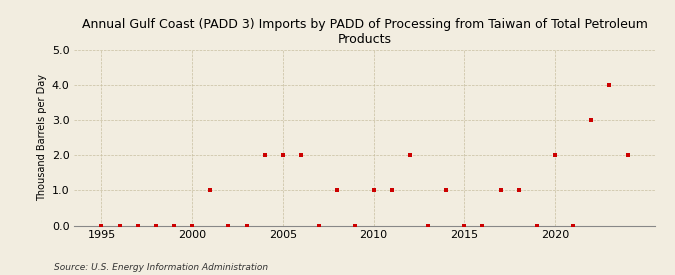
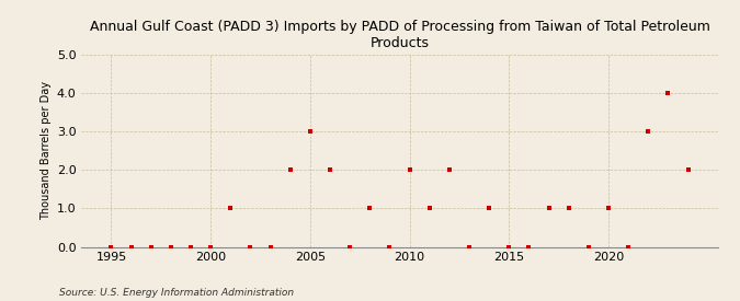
2005: 2 -> 3
2010: 1 -> 2
2020: 2 -> 1
